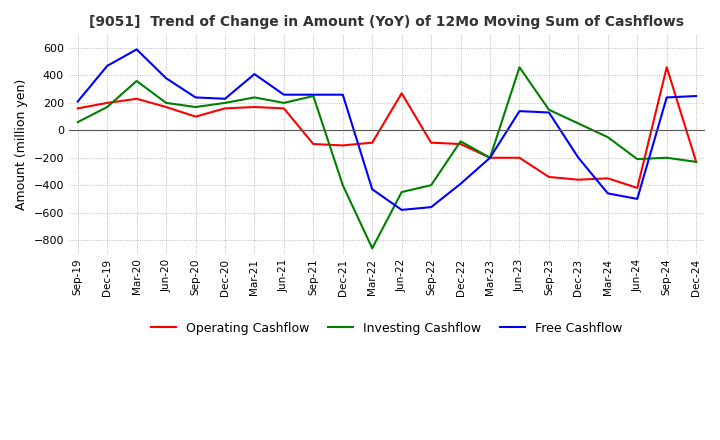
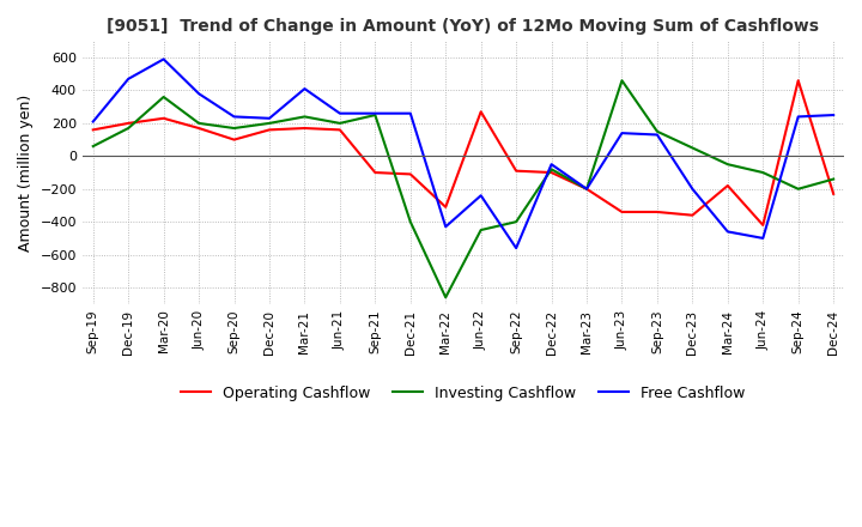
Operating Cashflow/Mar-22: -90 -> -310
Free Cashflow/Jun-22: -580 -> -240
Free Cashflow/Dec-22: -390 -> -50
Operating Cashflow/Jun-23: -200 -> -340
Operating Cashflow/Mar-24: -350 -> -180
Investing Cashflow/Jun-24: -210 -> -100
Investing Cashflow/Dec-24: -230 -> -140
